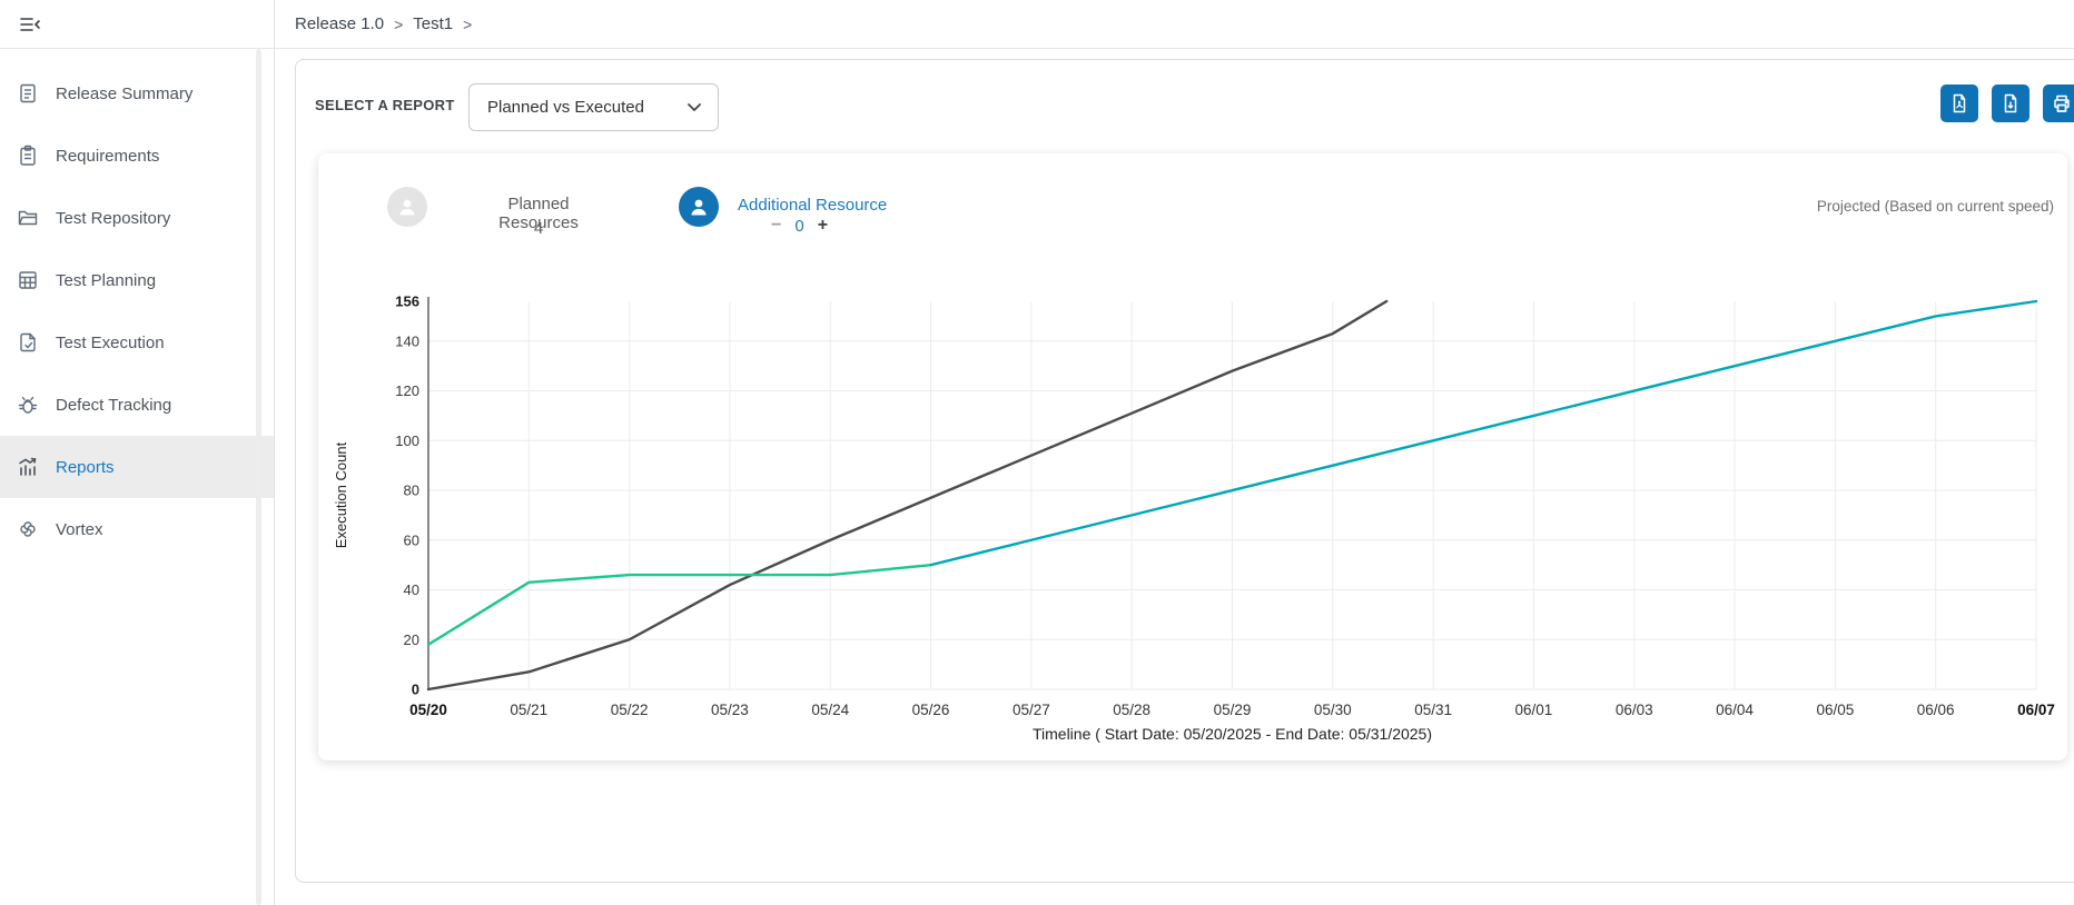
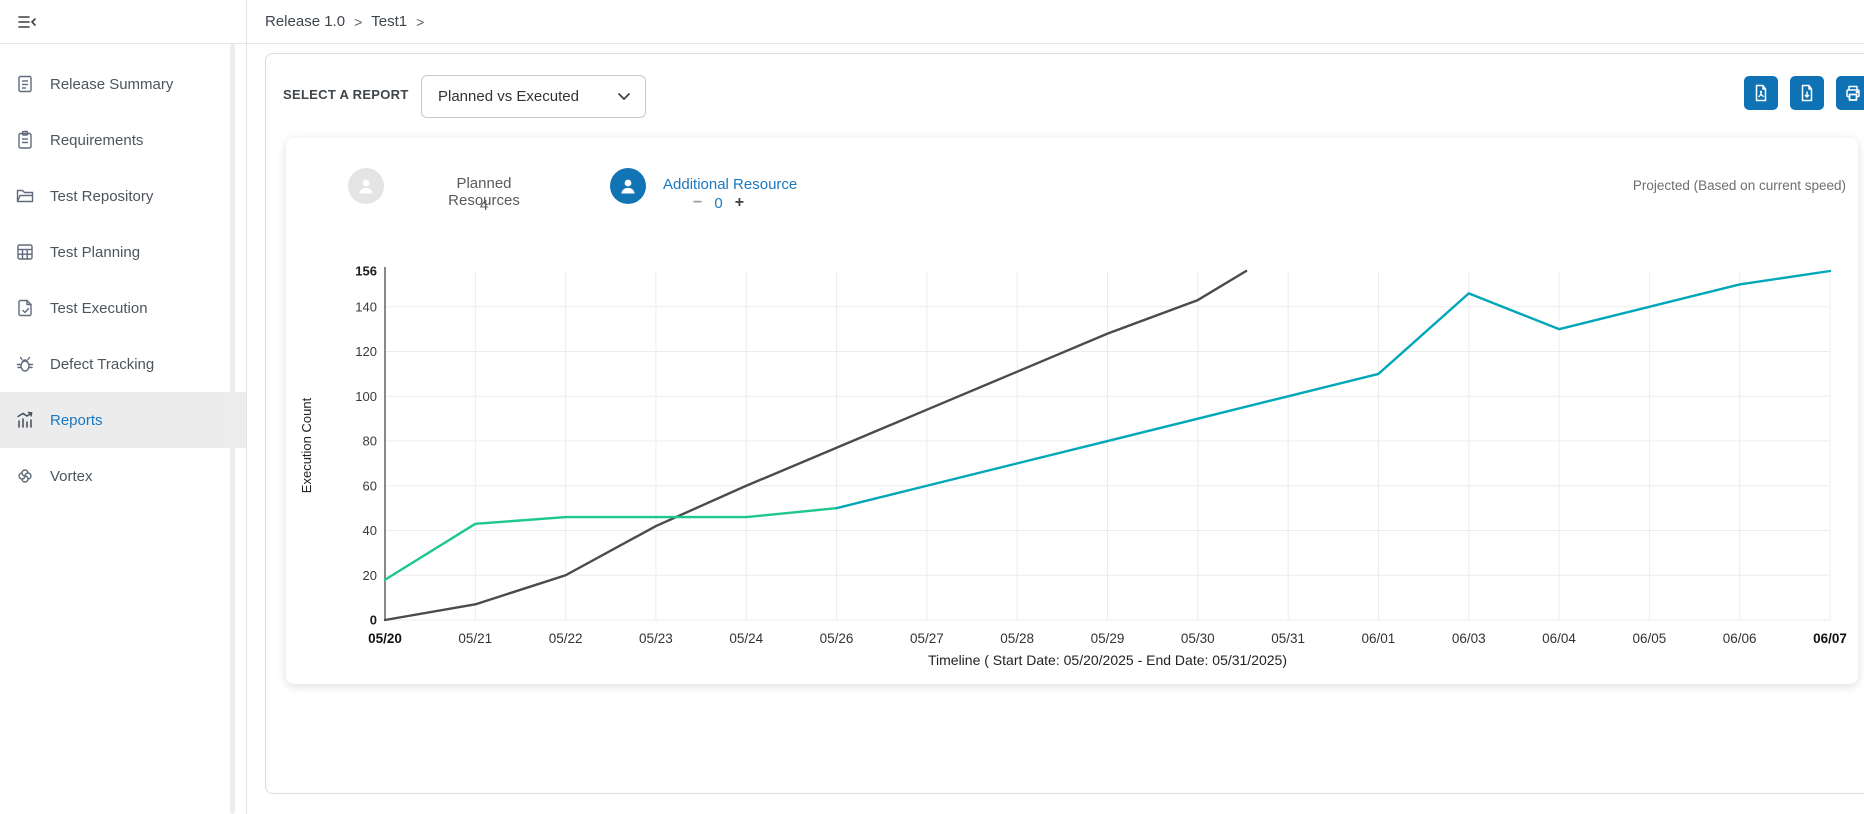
Projected (Based on current speed)/06/03: 120 -> 146
